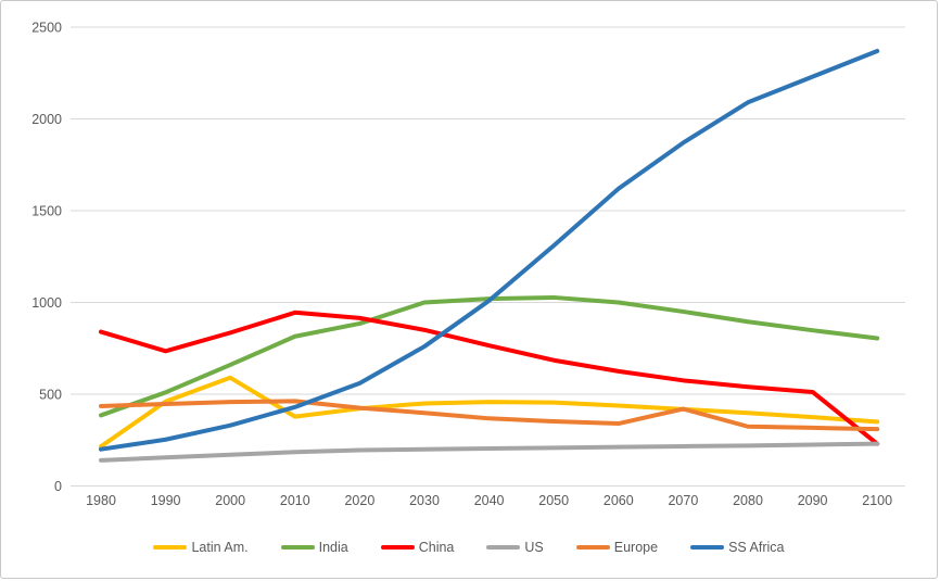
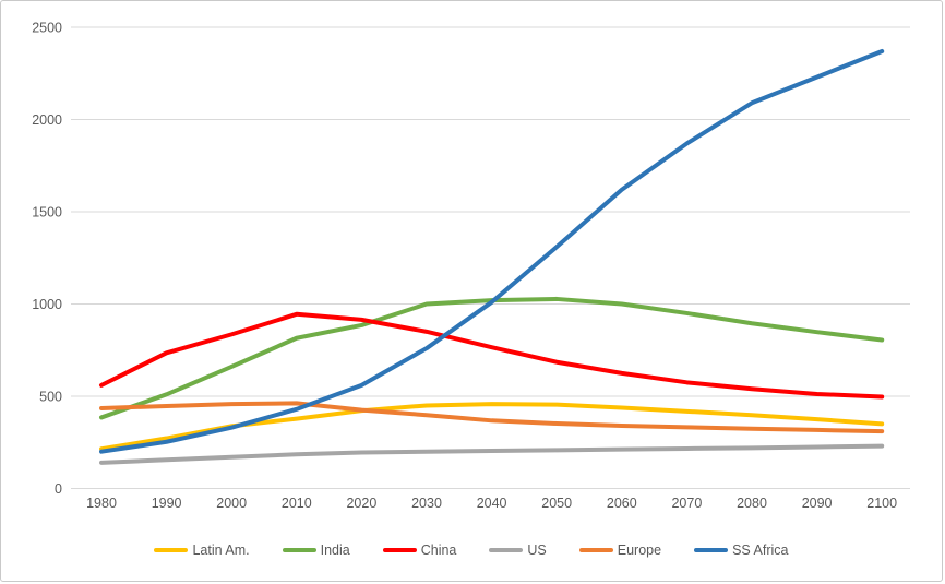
China/1980: 840 -> 560
Latin Am./1990: 460 -> 270
Latin Am./2000: 590 -> 340
Europe/2070: 420 -> 330
China/2100: 230 -> 500
